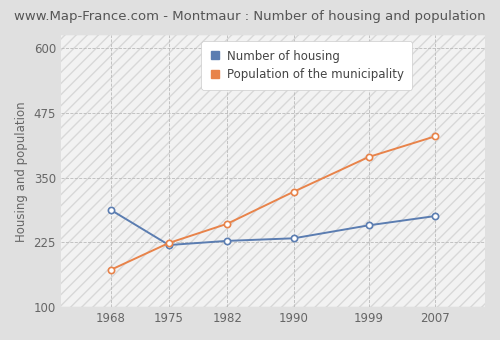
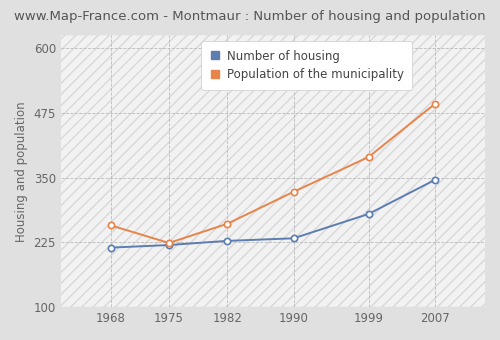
Number of housing/1968: 288 -> 215
Population of the municipality/1968: 172 -> 258
Number of housing/1999: 258 -> 280
Number of housing/2007: 276 -> 346
Population of the municipality/2007: 430 -> 493
